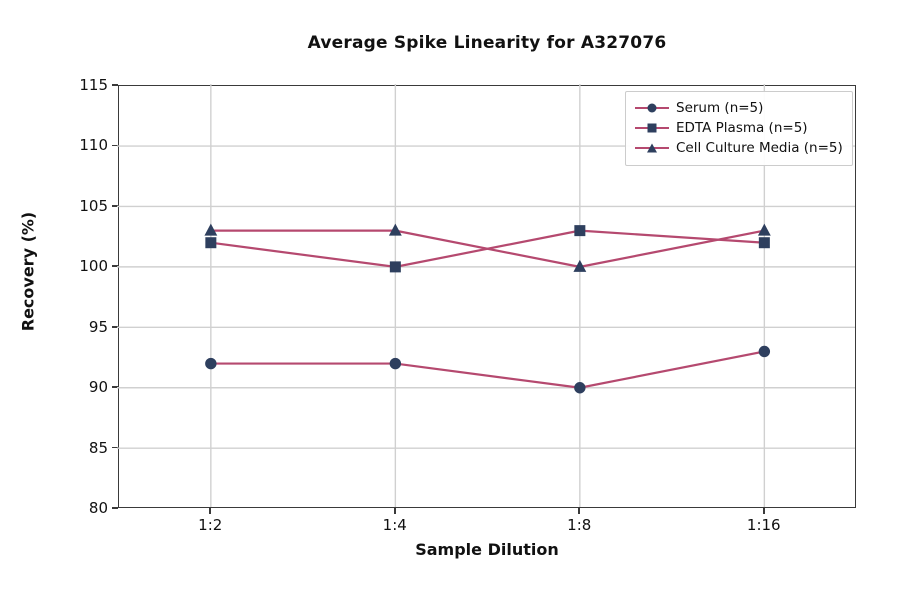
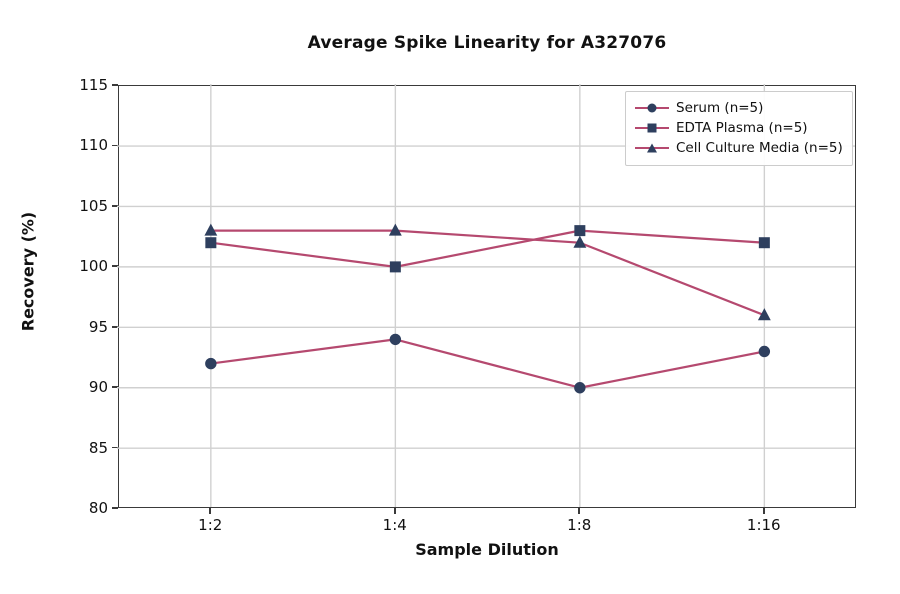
Serum (n=5)/1:4: 92 -> 94
Cell Culture Media (n=5)/1:8: 100 -> 102
Cell Culture Media (n=5)/1:16: 103 -> 96
